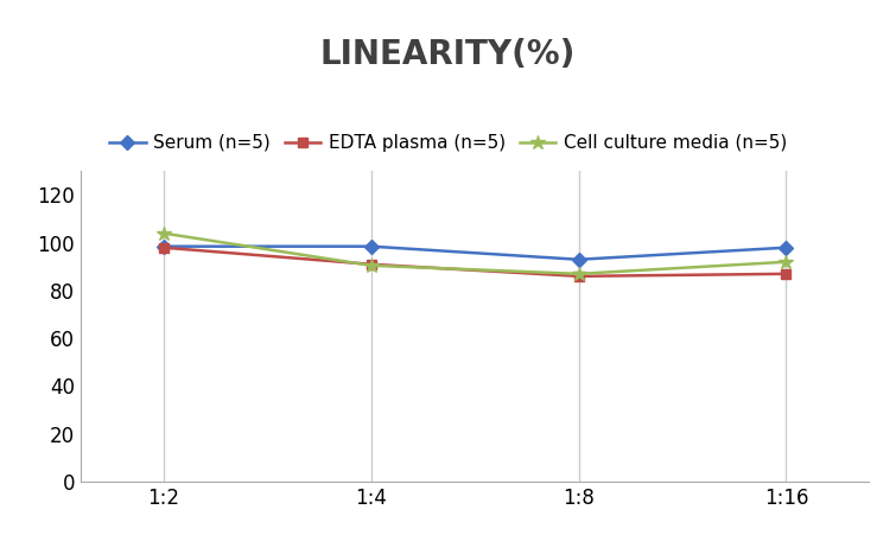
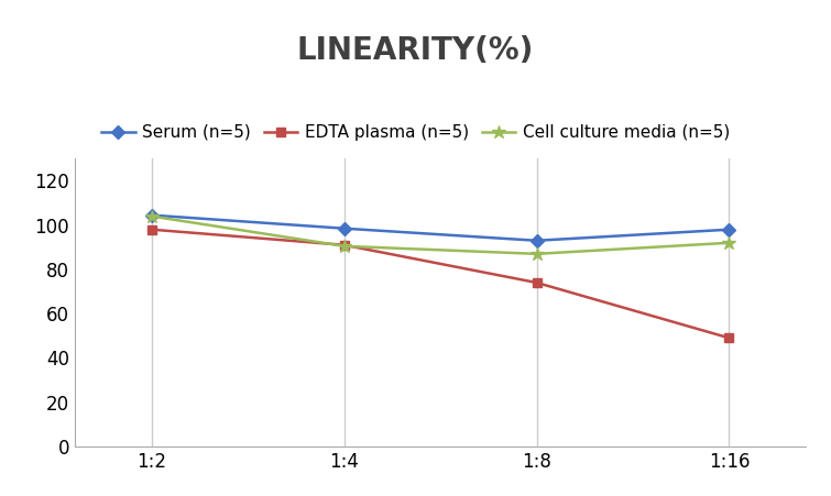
Serum (n=5)/1:2: 98.5 -> 104.5
EDTA plasma (n=5)/1:8: 86 -> 74
EDTA plasma (n=5)/1:16: 87 -> 49
